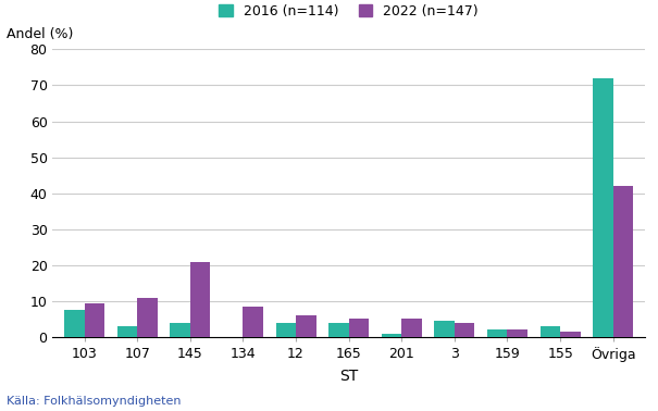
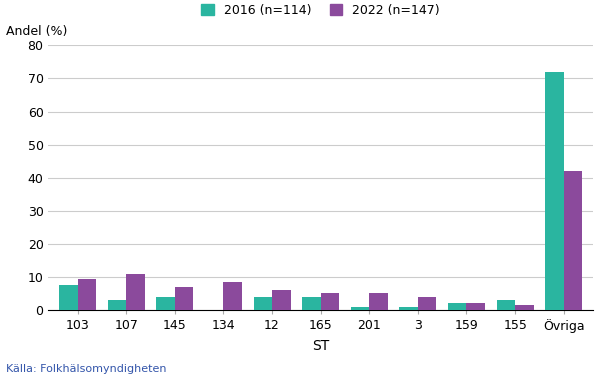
2022 (n=147)/145: 21.0 -> 7.0
2016 (n=114)/3: 4.5 -> 1.0
